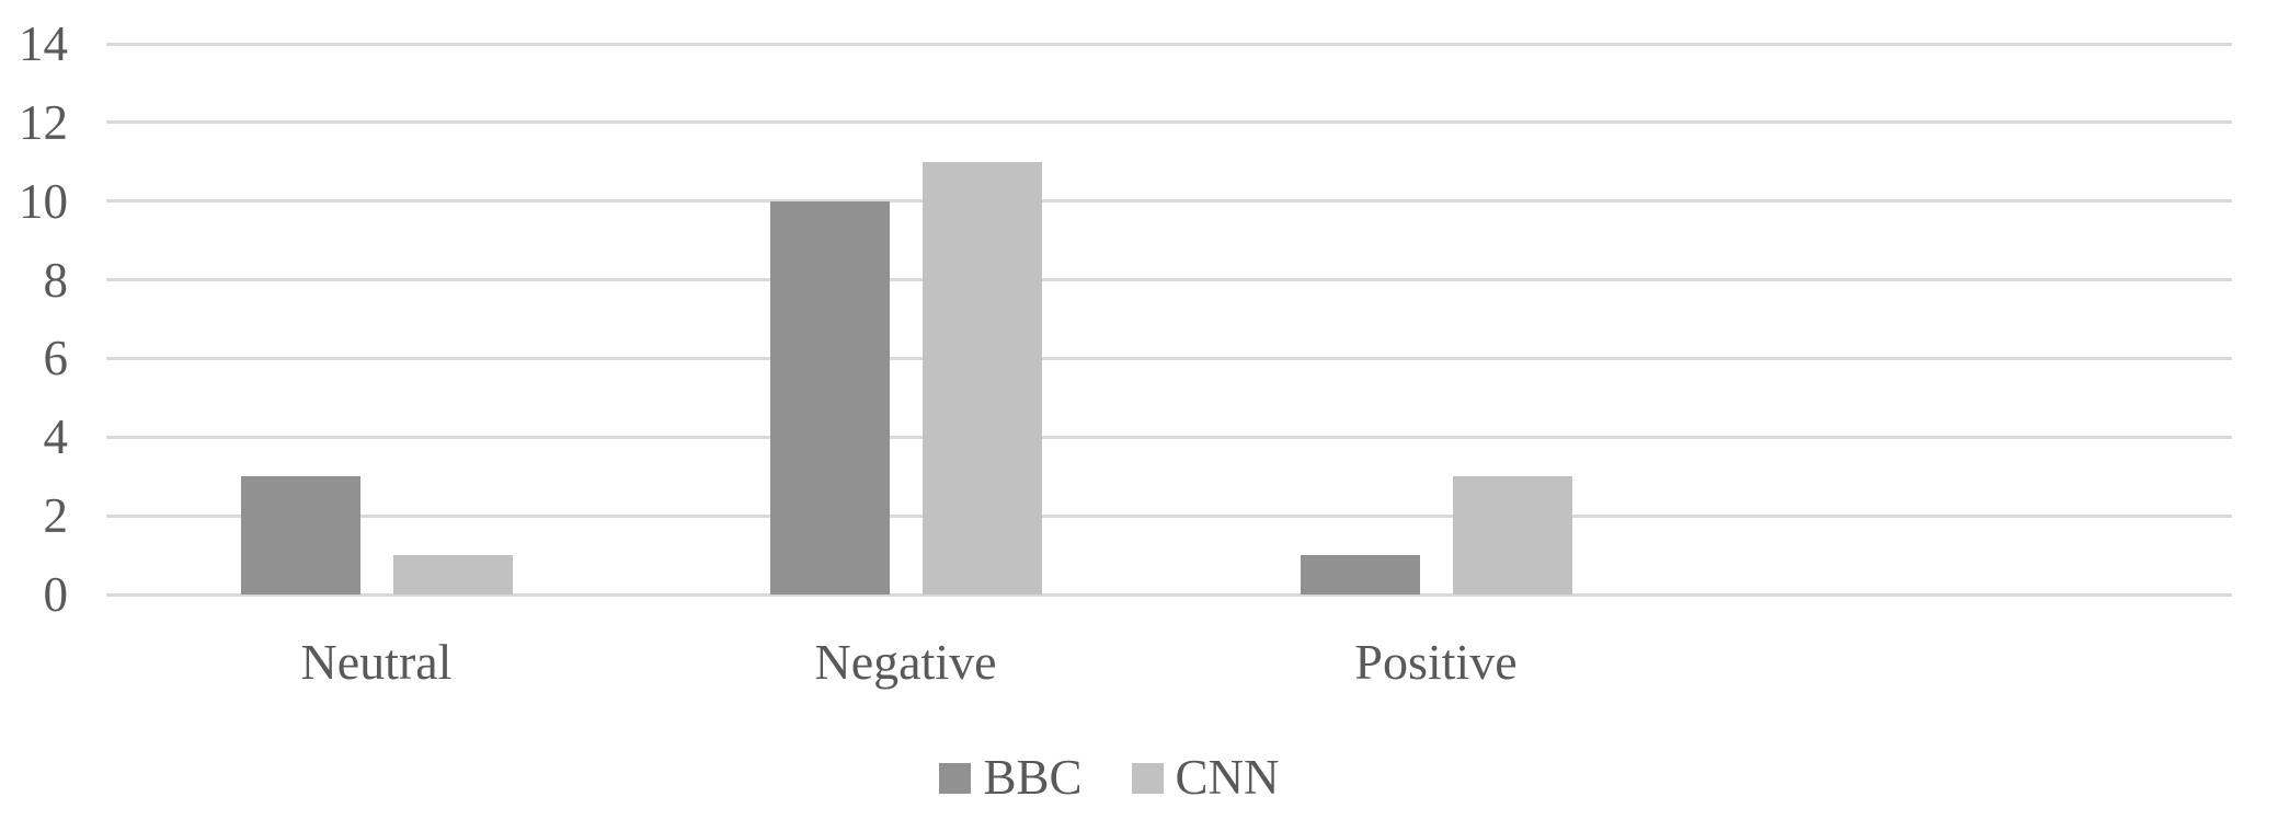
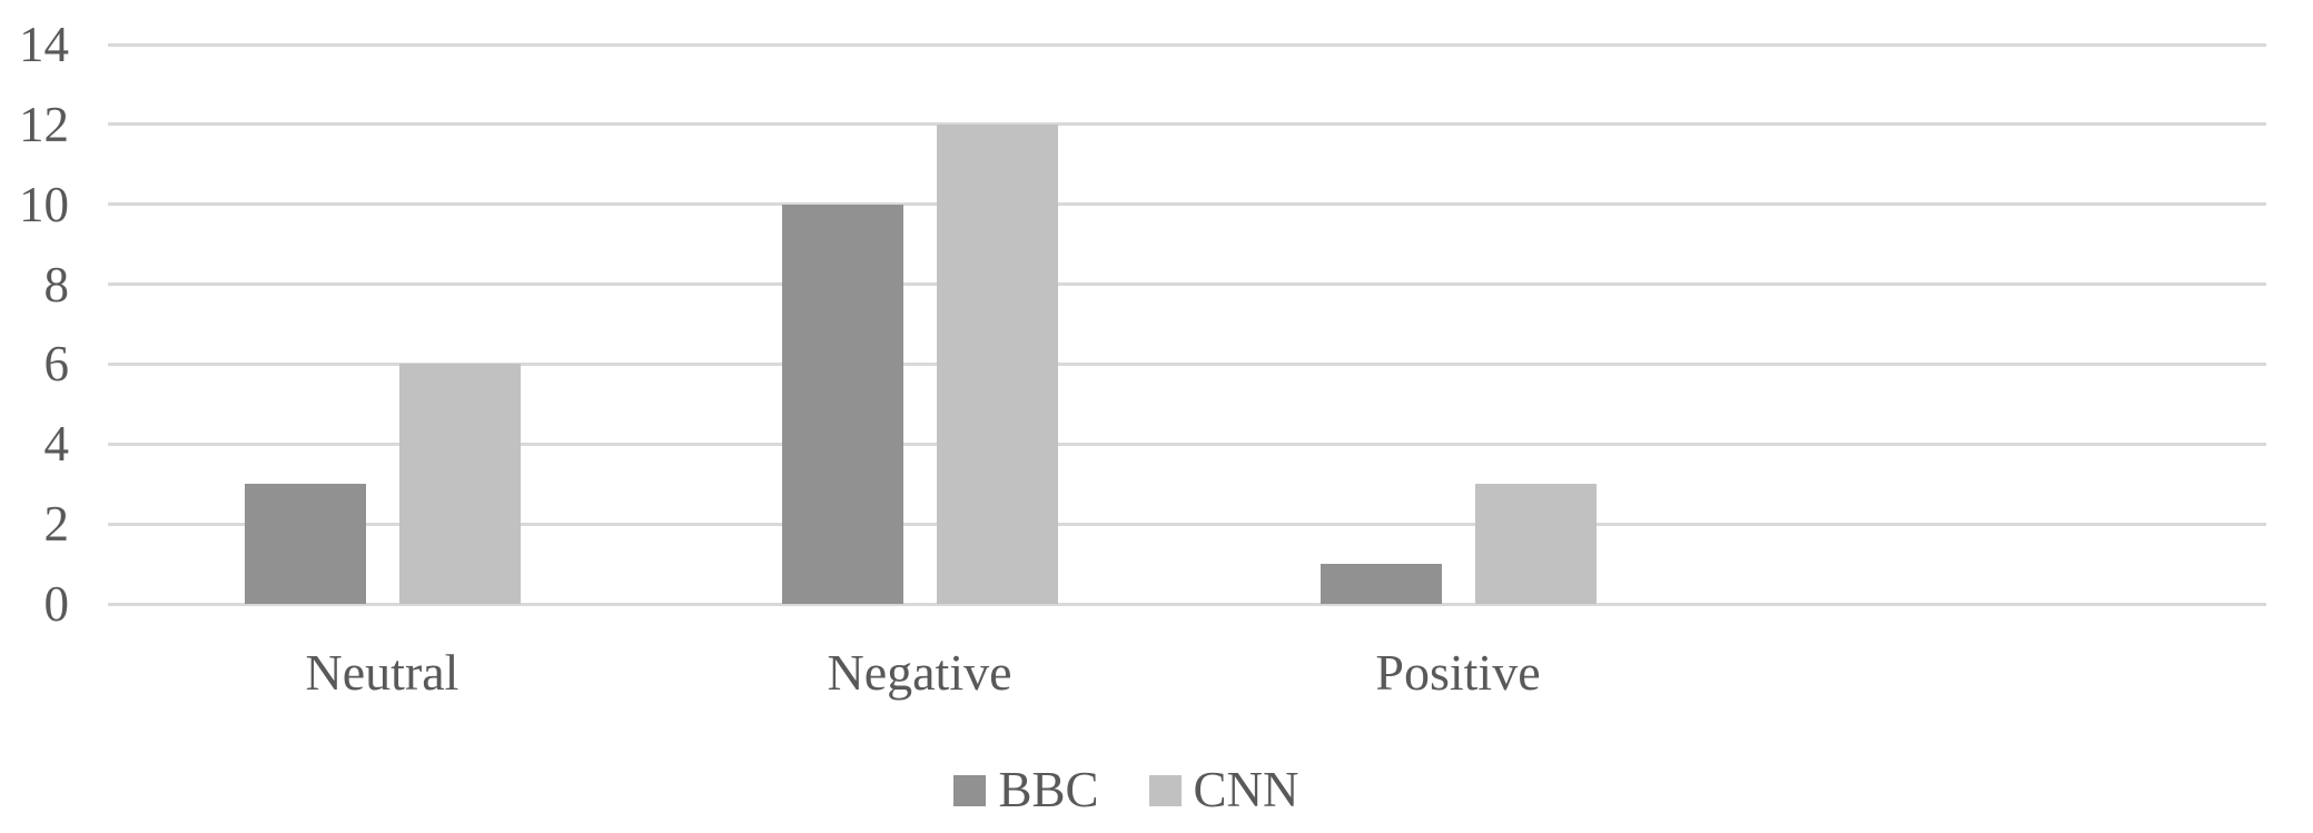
CNN/Neutral: 1 -> 6
CNN/Negative: 11 -> 12
